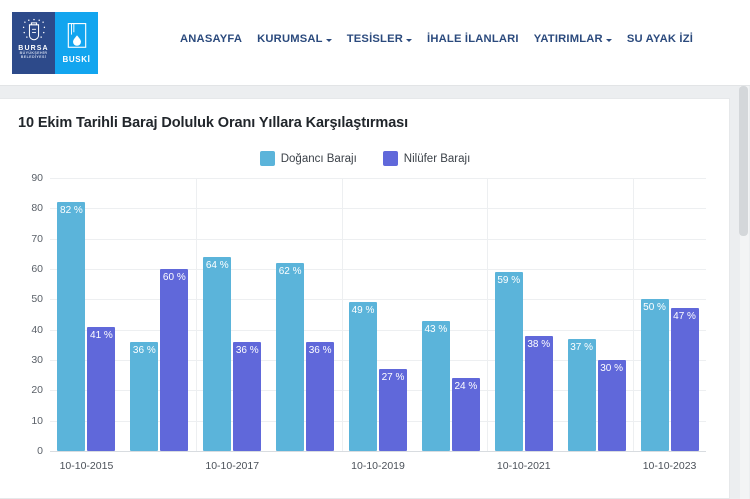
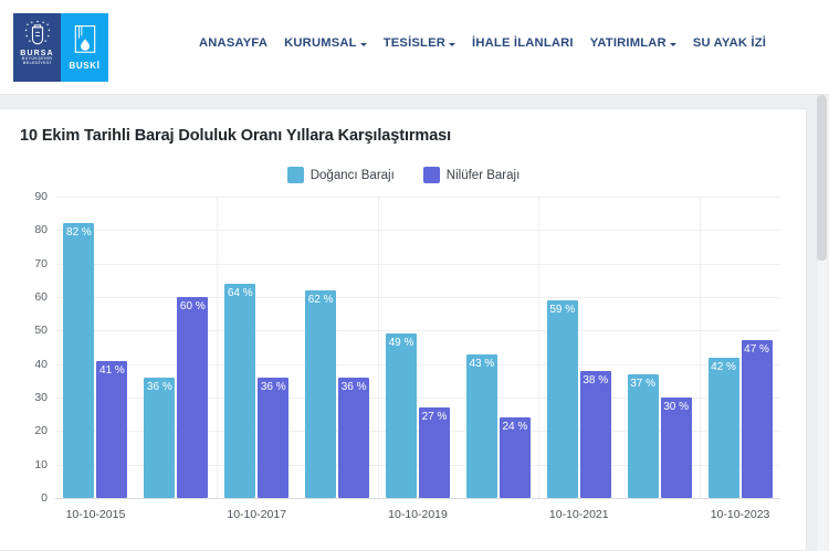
Doğancı Barajı/10-10-2023: 50 -> 42
